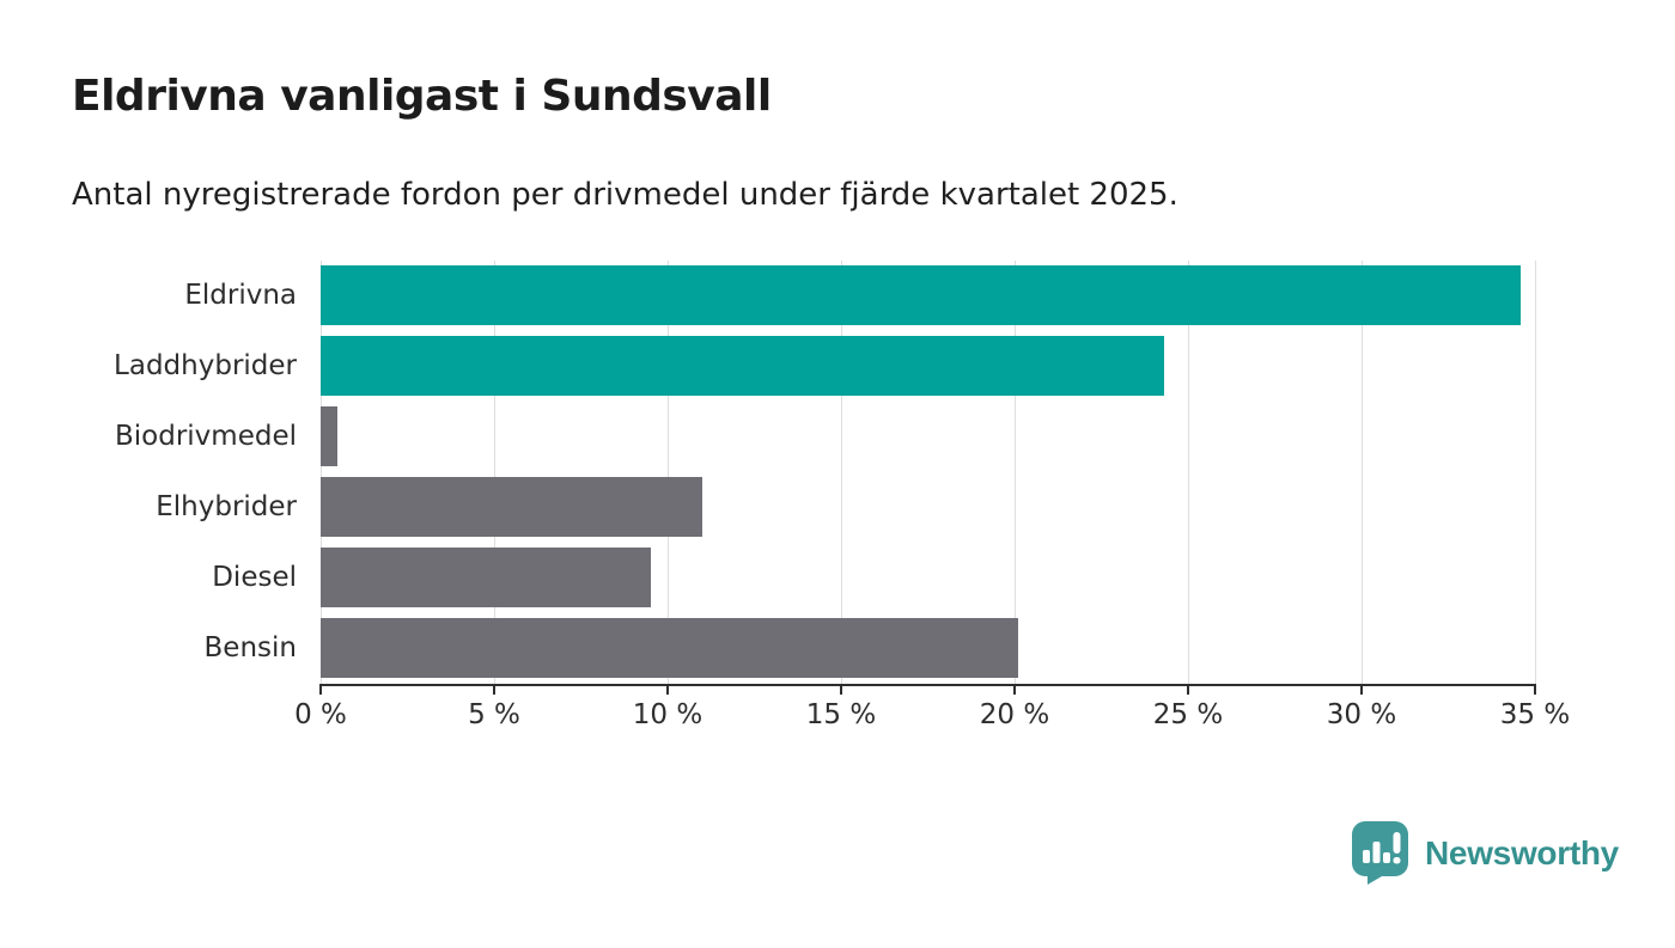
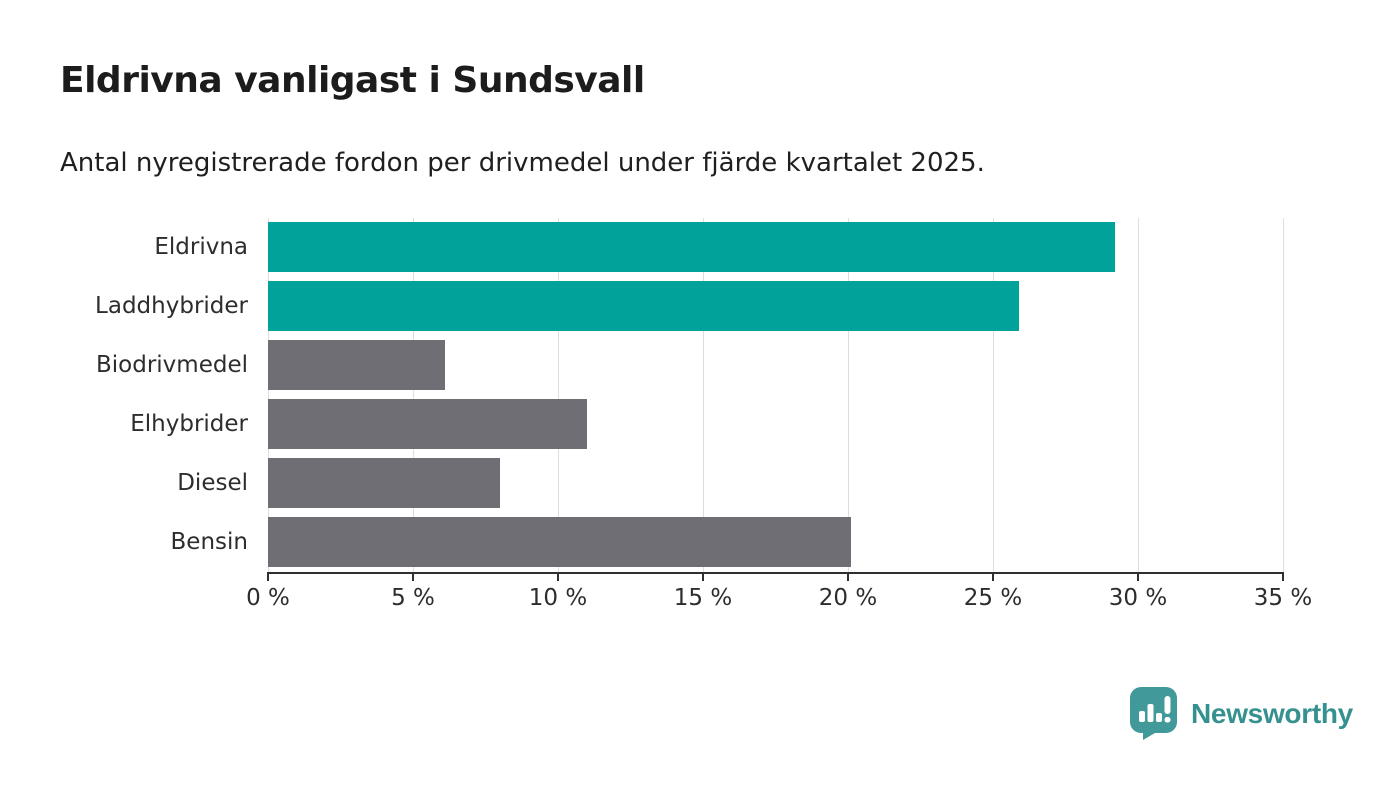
Eldrivna: 34.6% -> 29.2%
Laddhybrider: 24.3% -> 25.9%
Biodrivmedel: 0.5% -> 6.1%
Diesel: 9.5% -> 8.0%
